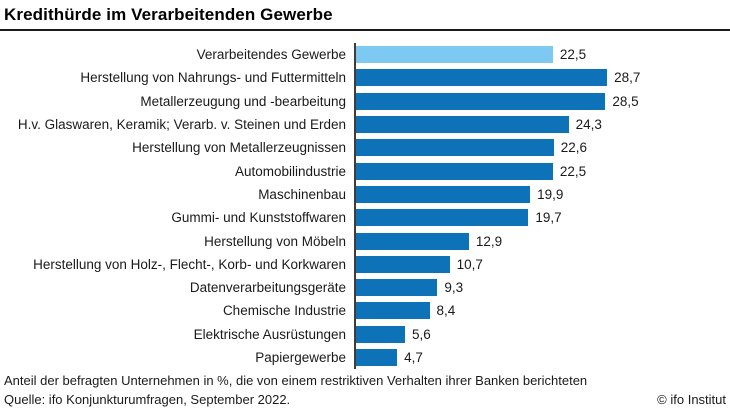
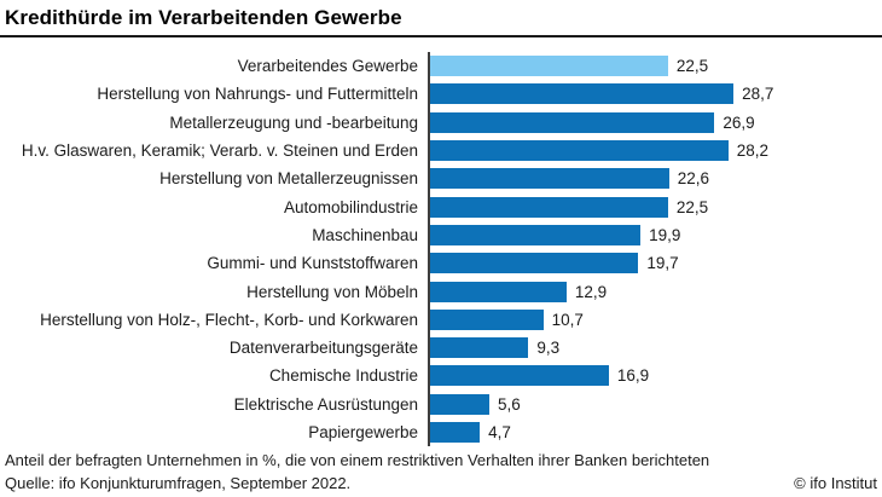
Metallerzeugung und -bearbeitung: 28,5 -> 26,9
H.v. Glaswaren, Keramik; Verarb. v. Steinen und Erden: 24,3 -> 28,2
Chemische Industrie: 8,4 -> 16,9
